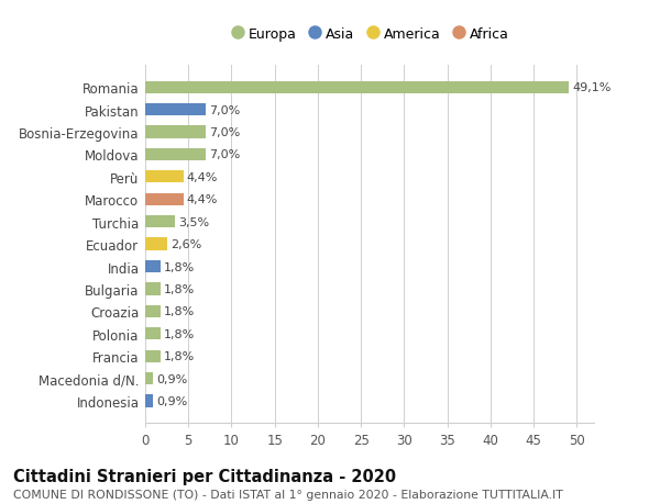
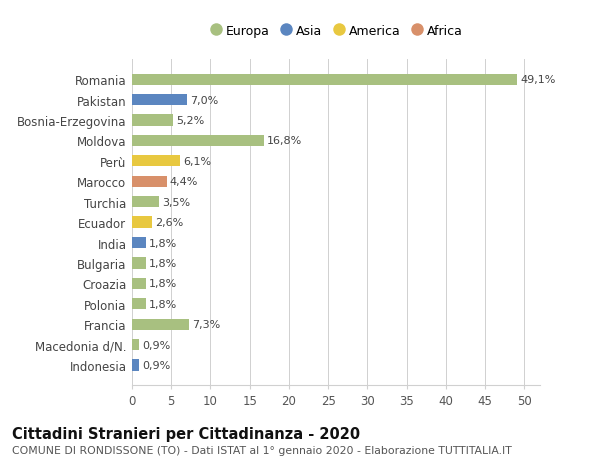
Bosnia-Erzegovina: 7,0% -> 5,2%
Moldova: 7,0% -> 16,8%
Perù: 4,4% -> 6,1%
Francia: 1,8% -> 7,3%
